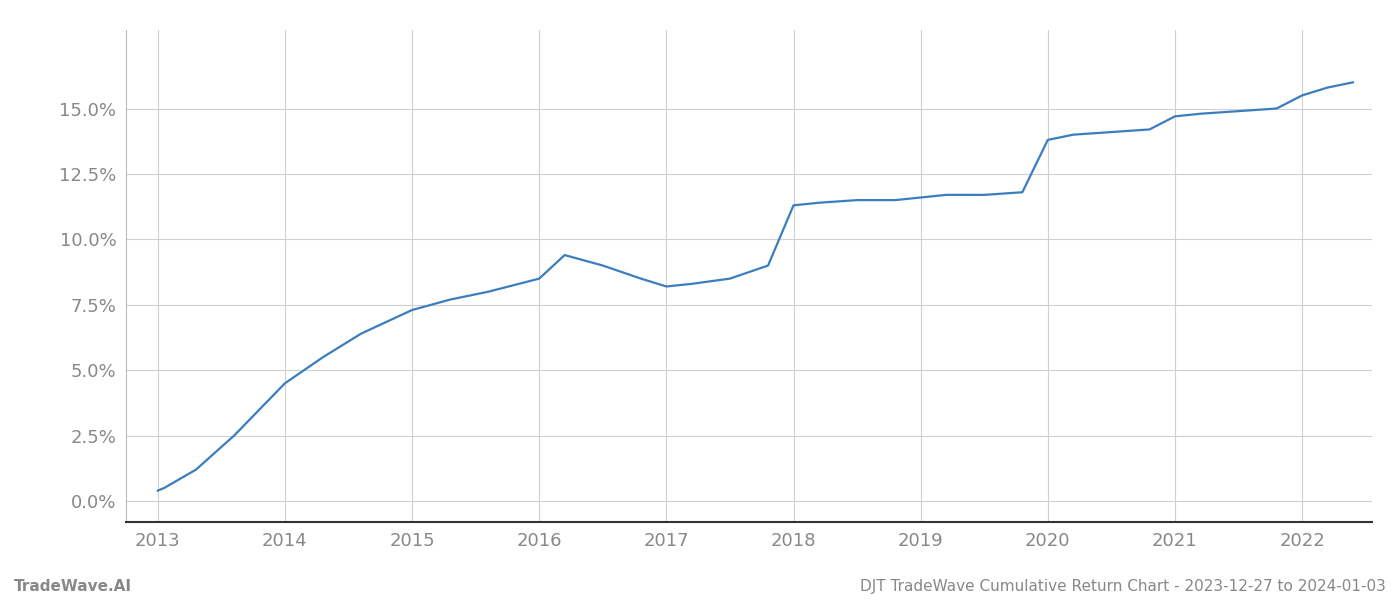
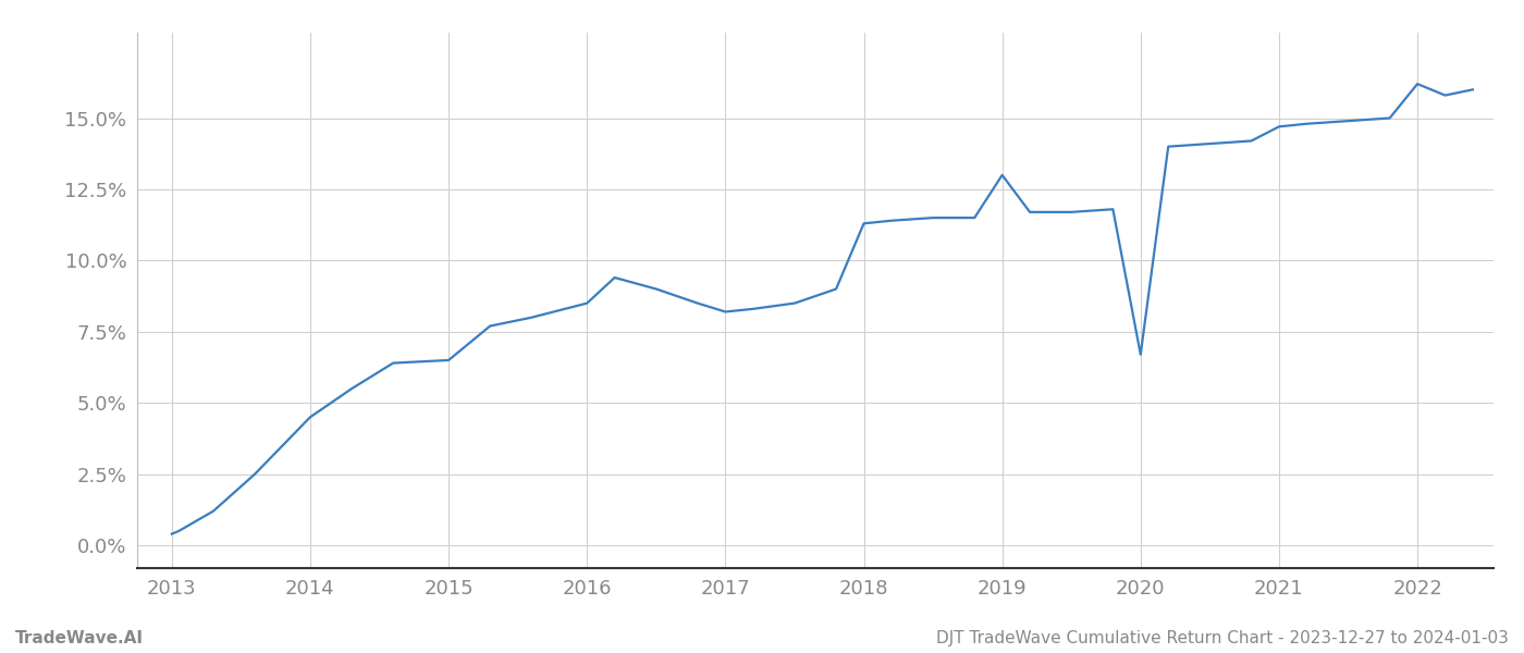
2015: 7.3% -> 6.5%
2019: 11.6% -> 13.0%
2020: 13.8% -> 6.7%
2022: 15.5% -> 16.2%
